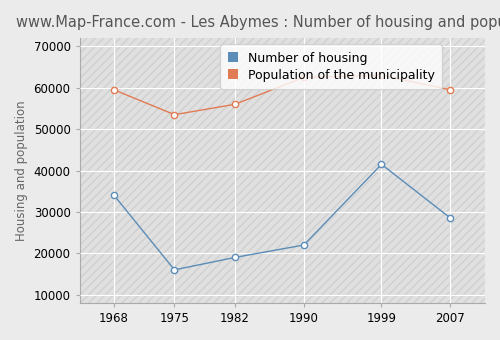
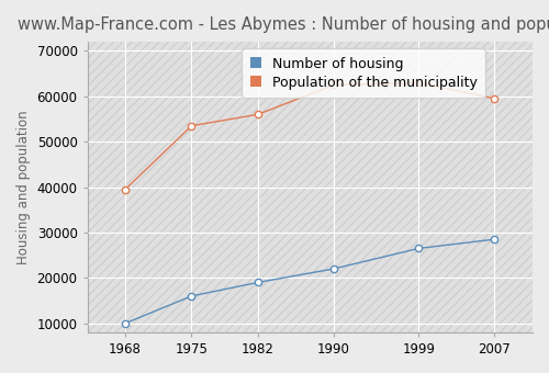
Number of housing/1968: 34000 -> 10000
Population of the municipality/1968: 59500 -> 39500
Number of housing/1999: 41500 -> 26500
